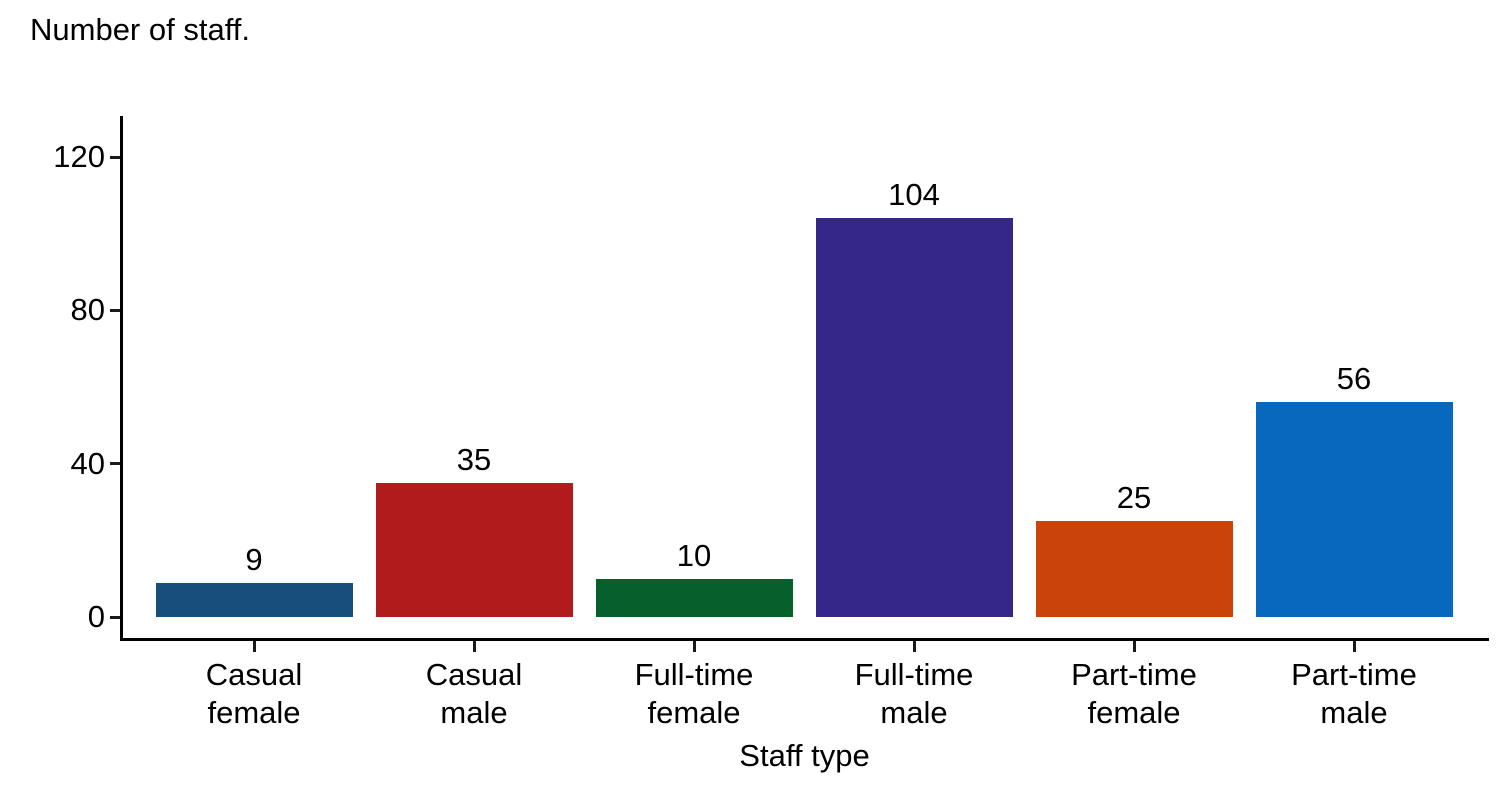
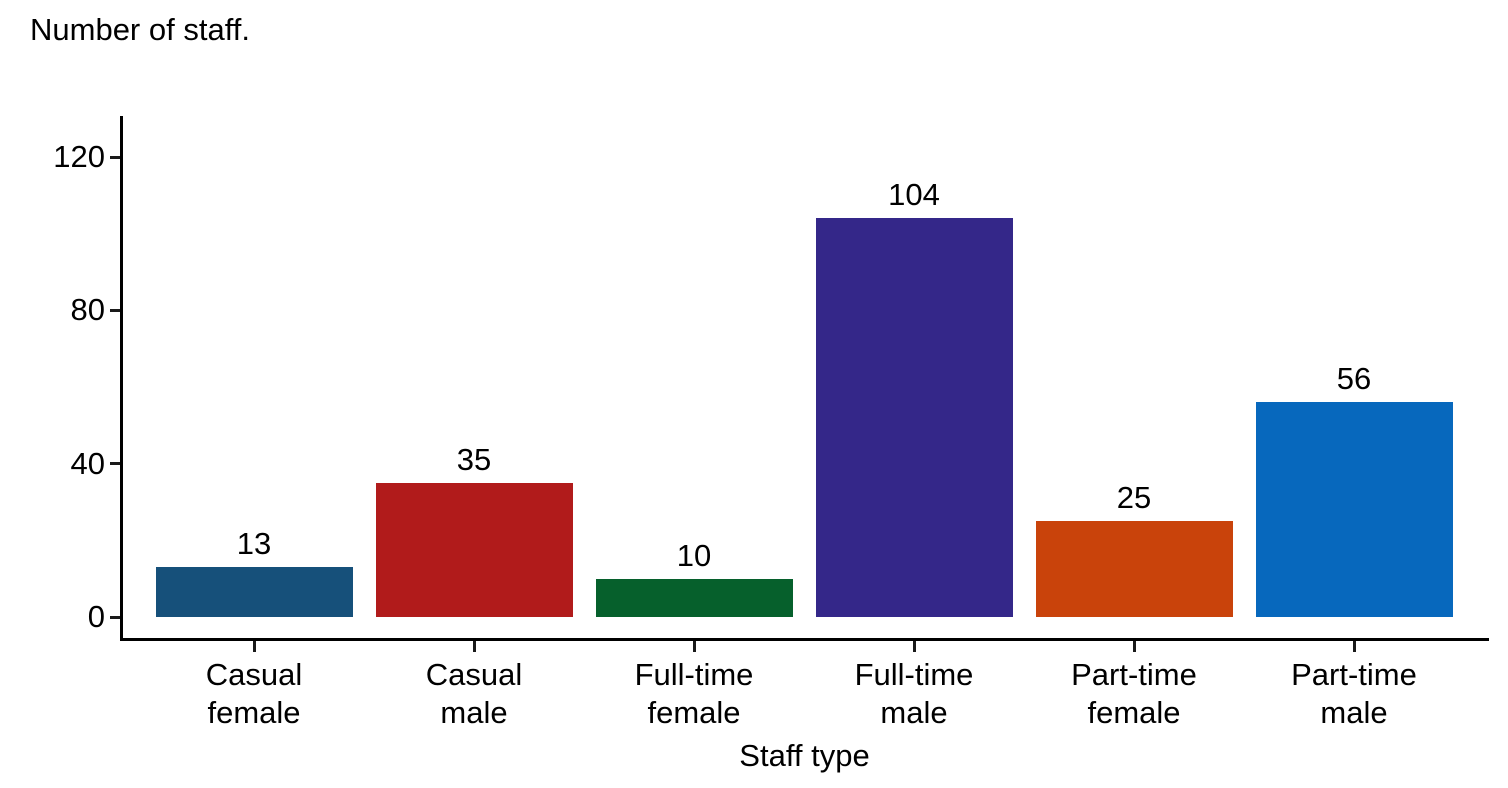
Casual female: 9 -> 13
